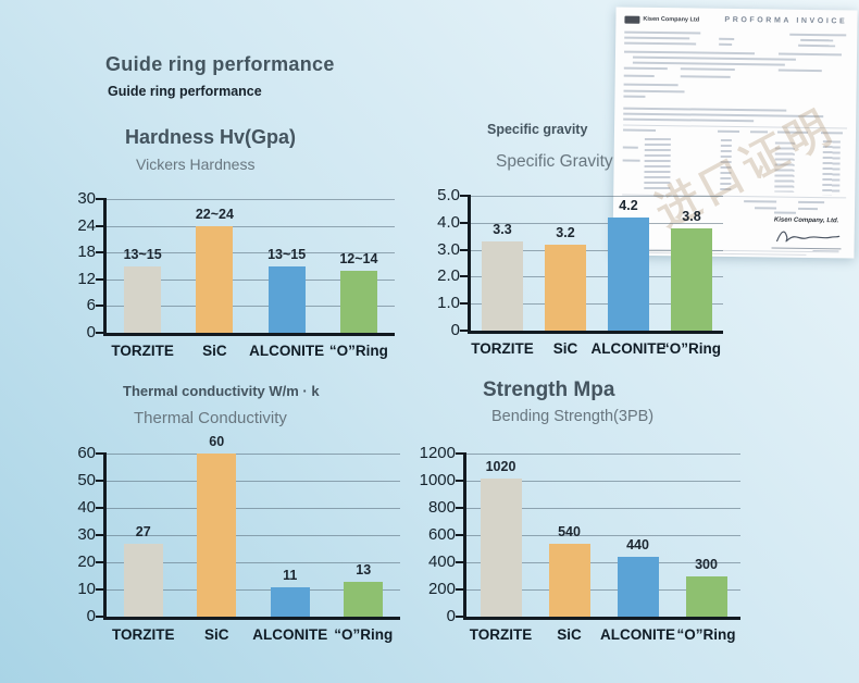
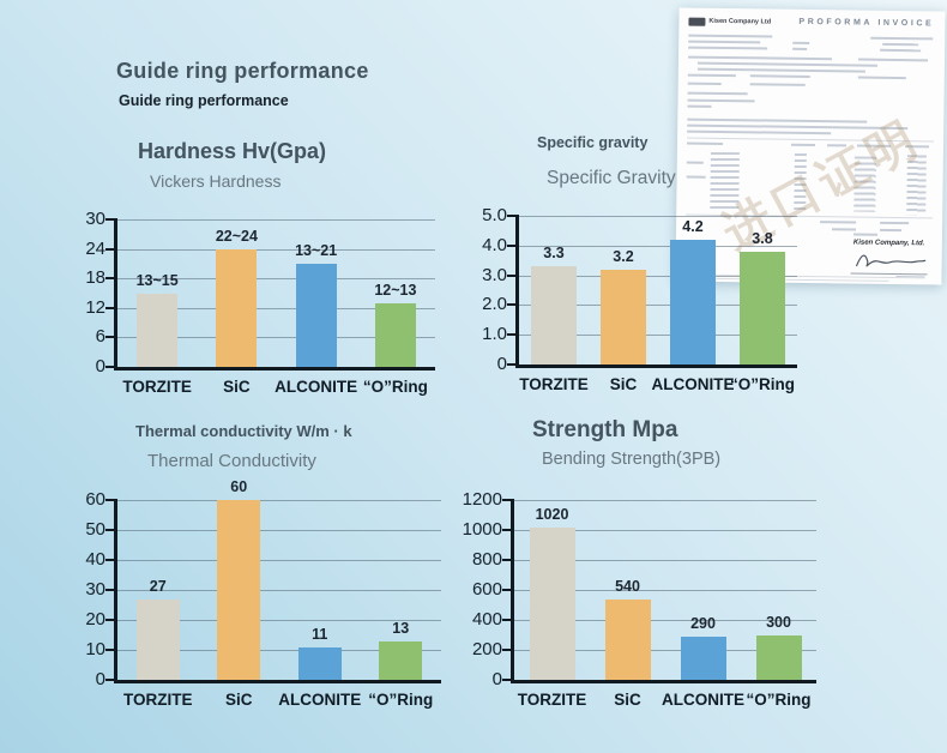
Hardness Hv(Gpa)/ALCONITE: 15 -> 21
Hardness Hv(Gpa)/“O”Ring: 14 -> 13
Strength Mpa/ALCONITE: 440 -> 290
